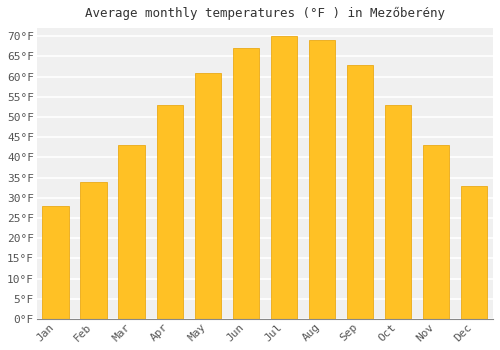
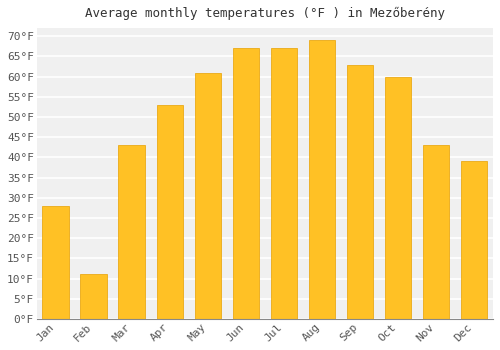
Feb: 34°F -> 11°F
Jul: 70°F -> 67°F
Oct: 53°F -> 60°F
Dec: 33°F -> 39°F
